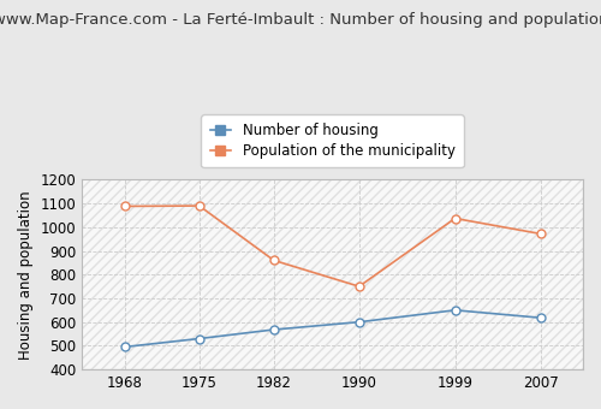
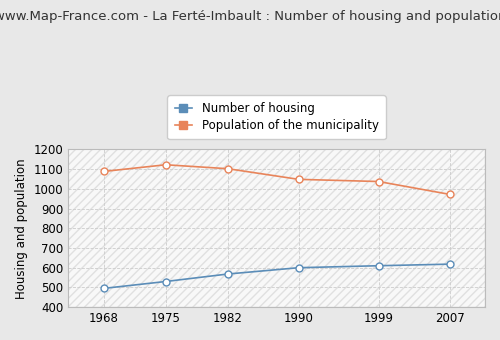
Population of the municipality/1975: 1090 -> 1120
Population of the municipality/1982: 860 -> 1100
Population of the municipality/1990: 750 -> 1050
Number of housing/1999: 650 -> 610
